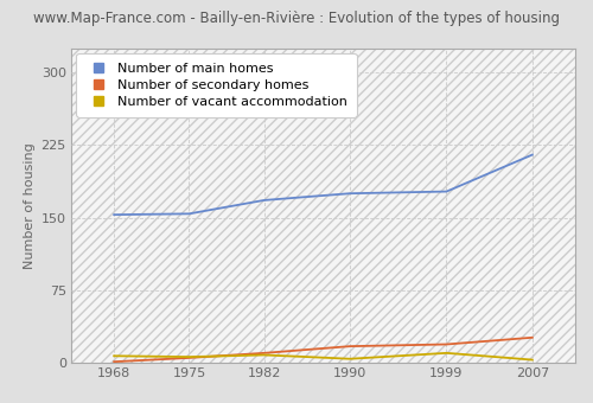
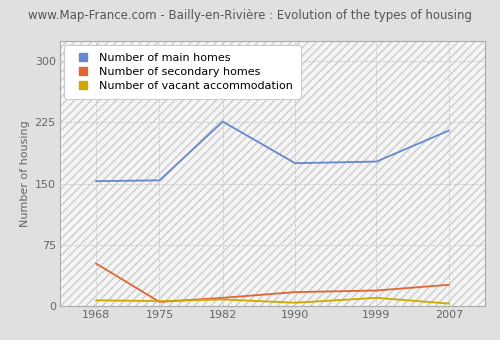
Number of secondary homes/1968: 1 -> 52
Number of main homes/1982: 168 -> 226
